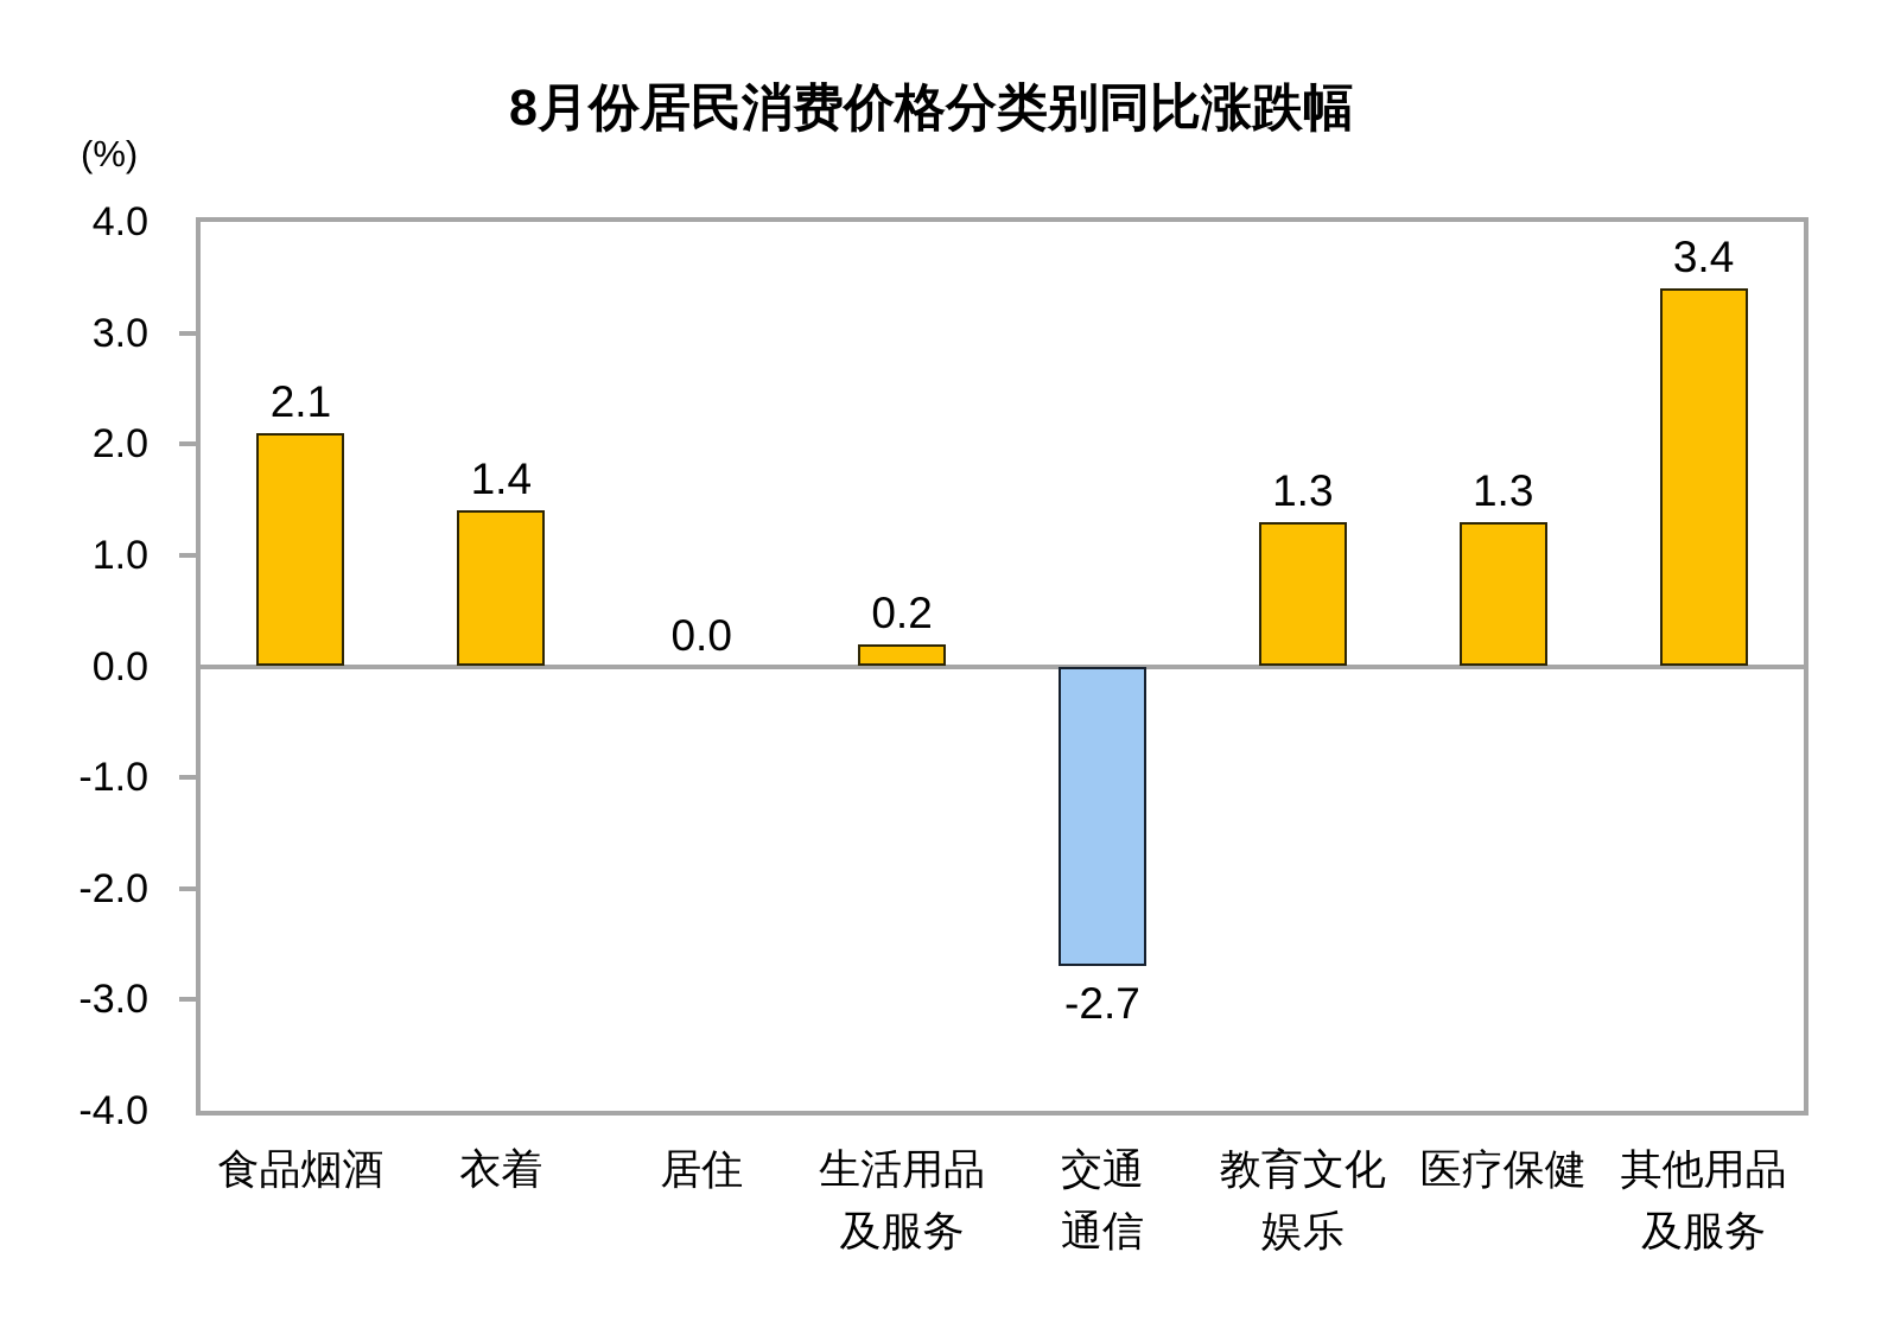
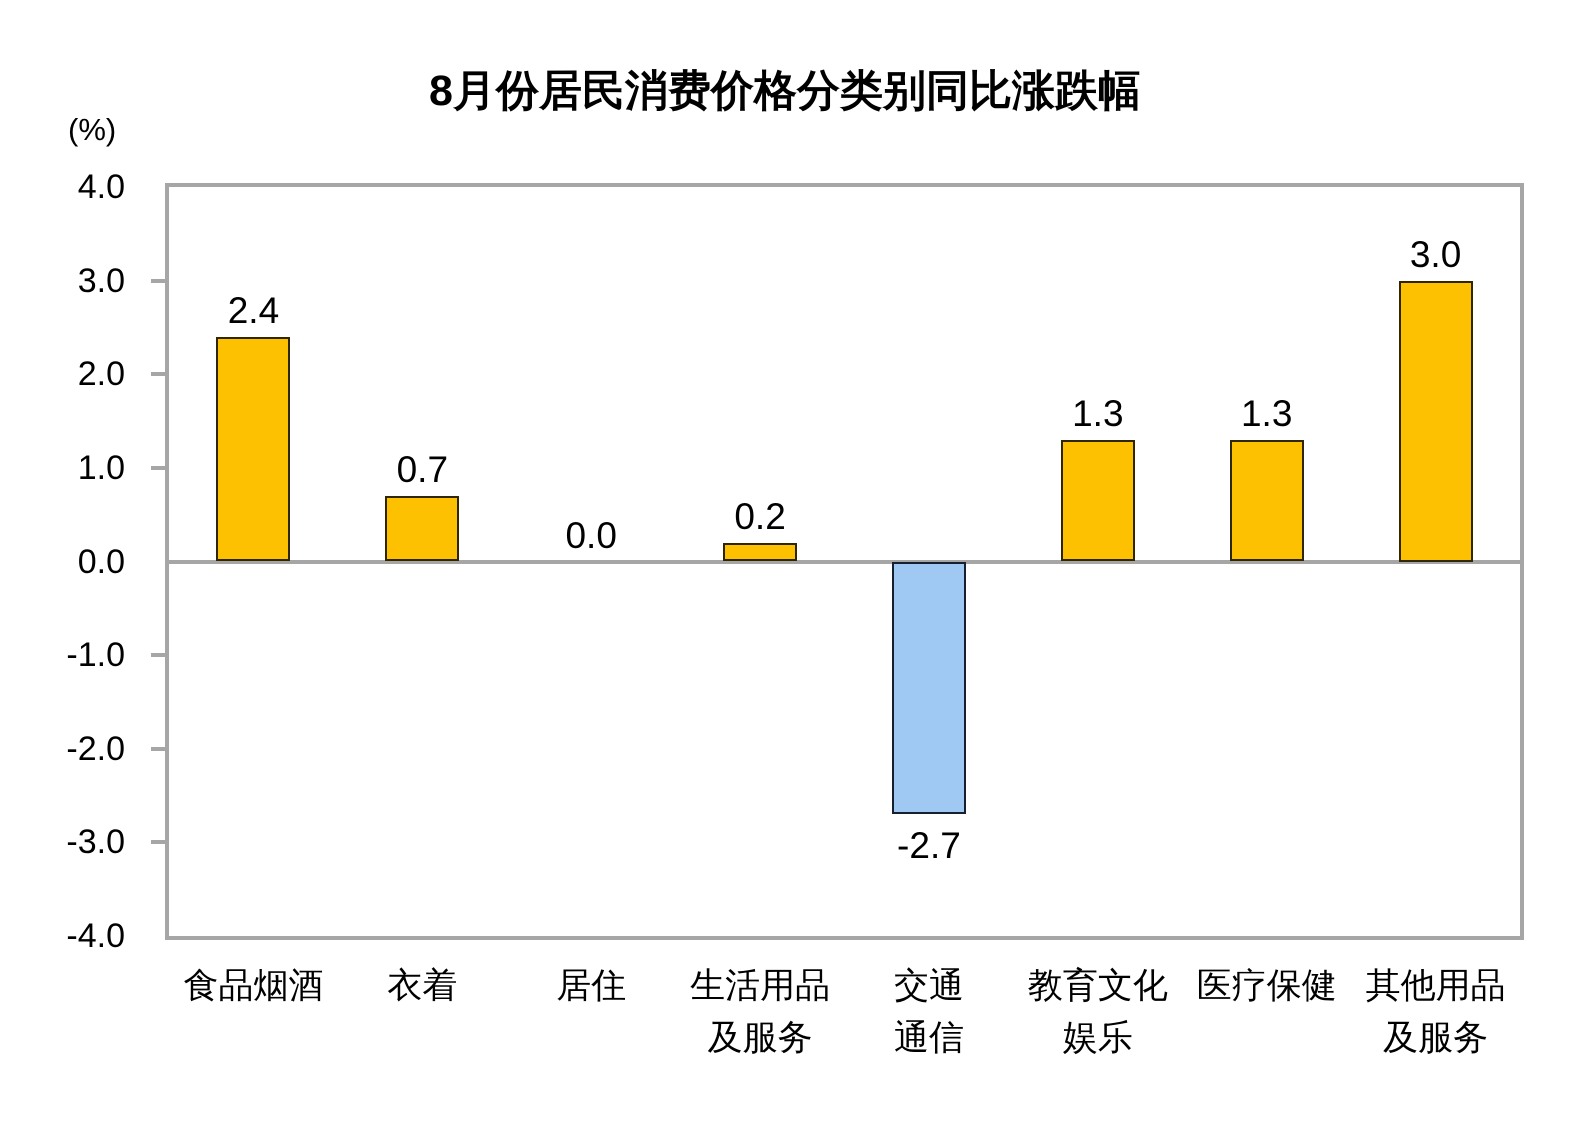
食品烟酒: 2.1 -> 2.4
衣着: 1.4 -> 0.7
其他用品 及服务: 3.4 -> 3.0
